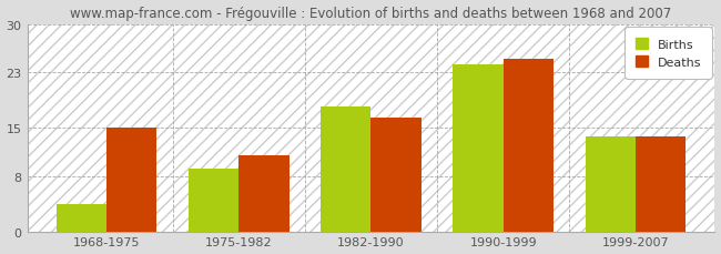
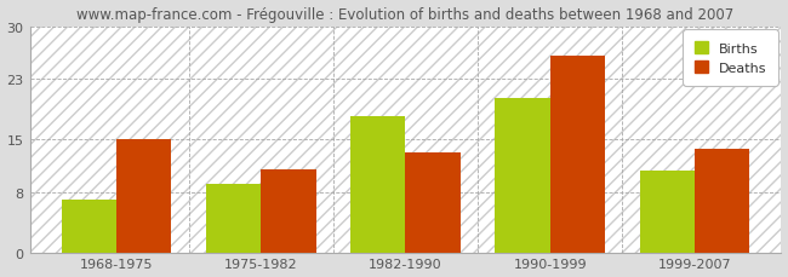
Births/1968-1975: 4.0 -> 7.0
Deaths/1982-1990: 16.5 -> 13.2
Births/1990-1999: 24.2 -> 20.4
Deaths/1990-1999: 25.0 -> 26.0
Births/1999-2007: 13.8 -> 10.8
